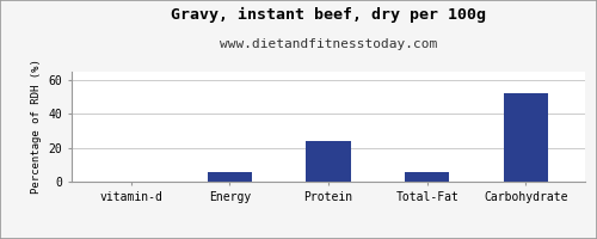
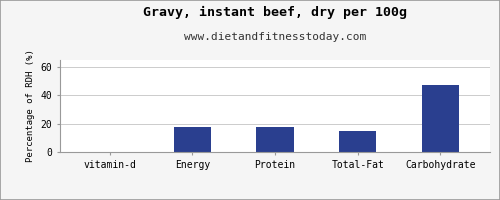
Energy: 6 -> 18
Protein: 24 -> 18
Total-Fat: 6 -> 15
Carbohydrate: 52 -> 47
